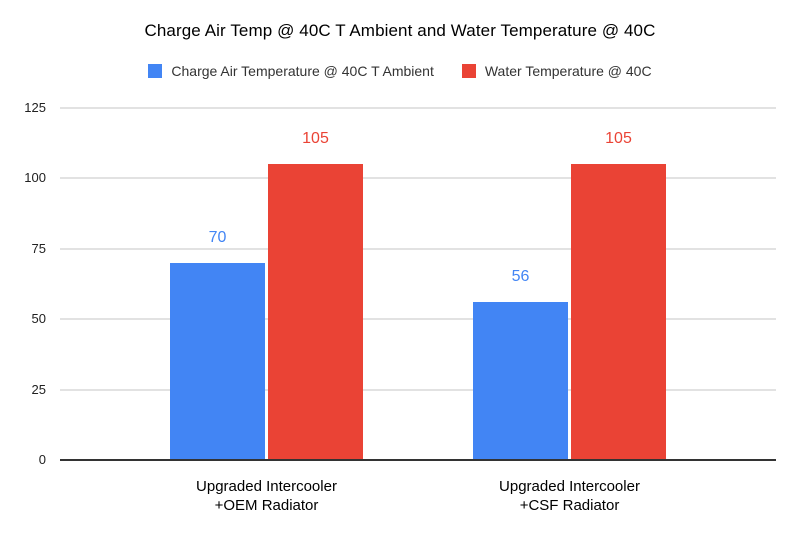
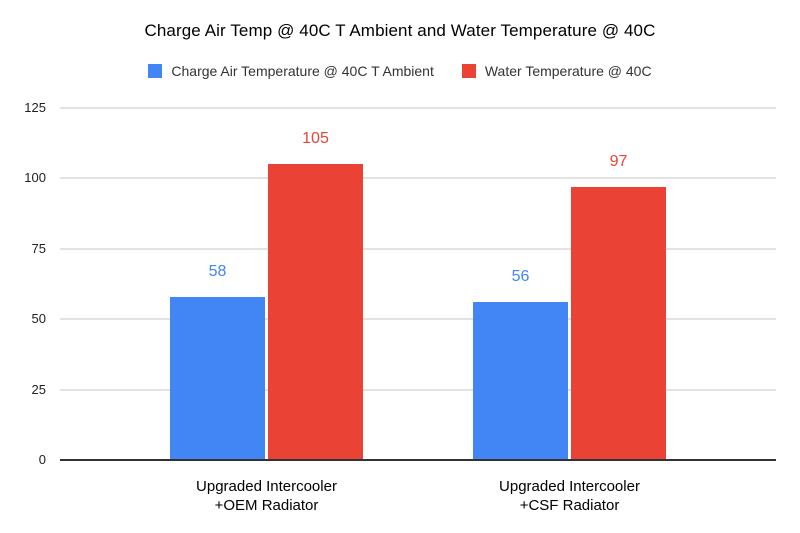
Charge Air Temperature @ 40C T Ambient/Upgraded Intercooler +OEM Radiator: 70 -> 58
Water Temperature @ 40C/Upgraded Intercooler +CSF Radiator: 105 -> 97
